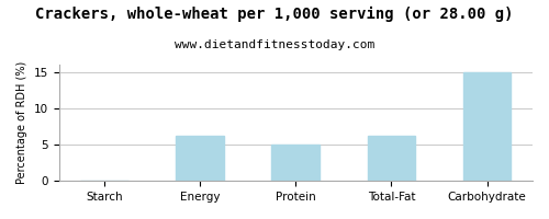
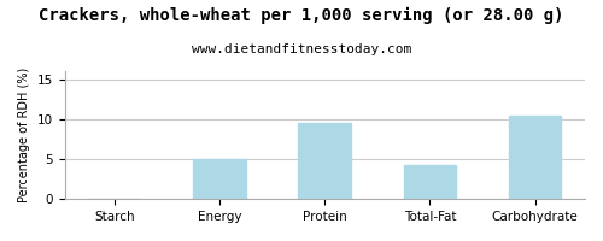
Energy: 6.2 -> 5.0
Protein: 5.0 -> 9.6
Total-Fat: 6.2 -> 4.2
Carbohydrate: 15.0 -> 10.4
